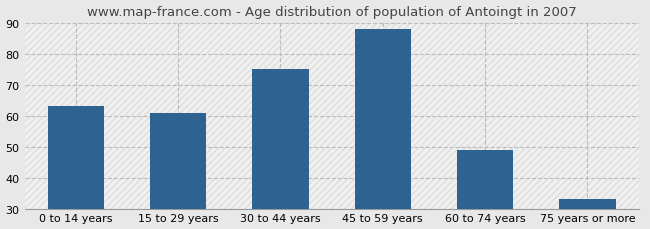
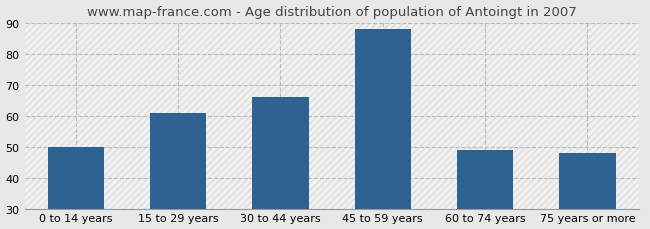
0 to 14 years: 63 -> 50
30 to 44 years: 75 -> 66
75 years or more: 33 -> 48
